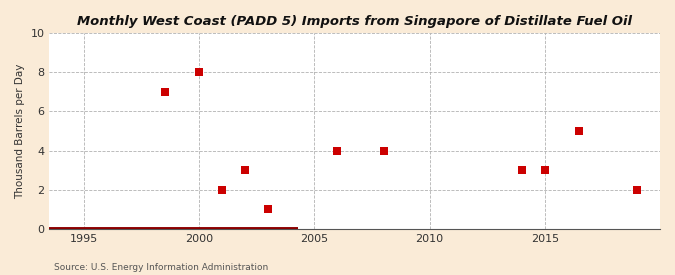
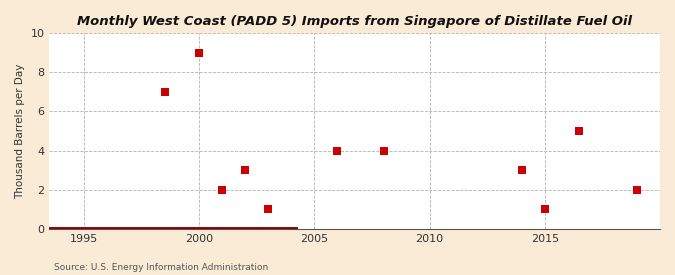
2000: 8 -> 9
2015: 3 -> 1
